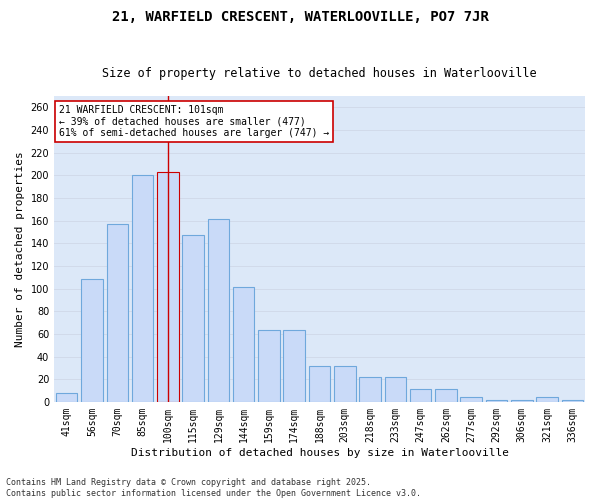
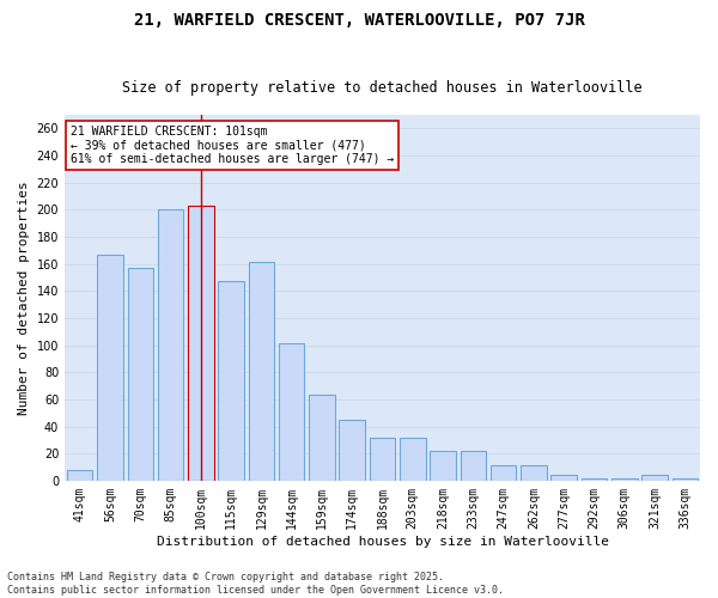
56sqm: 108 -> 167
174sqm: 63 -> 45
